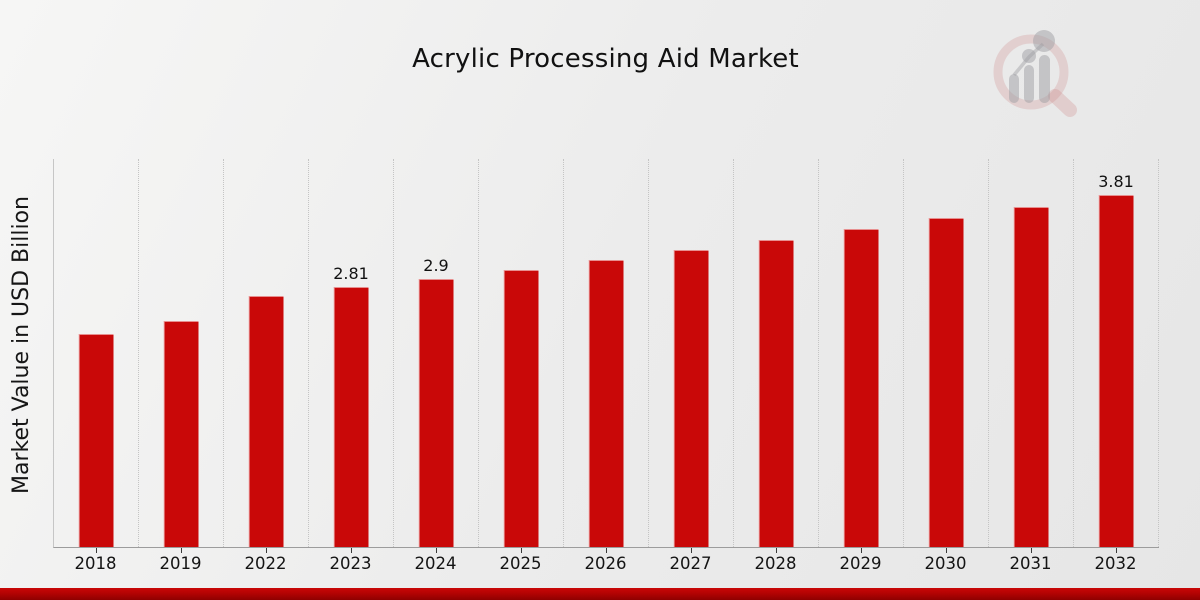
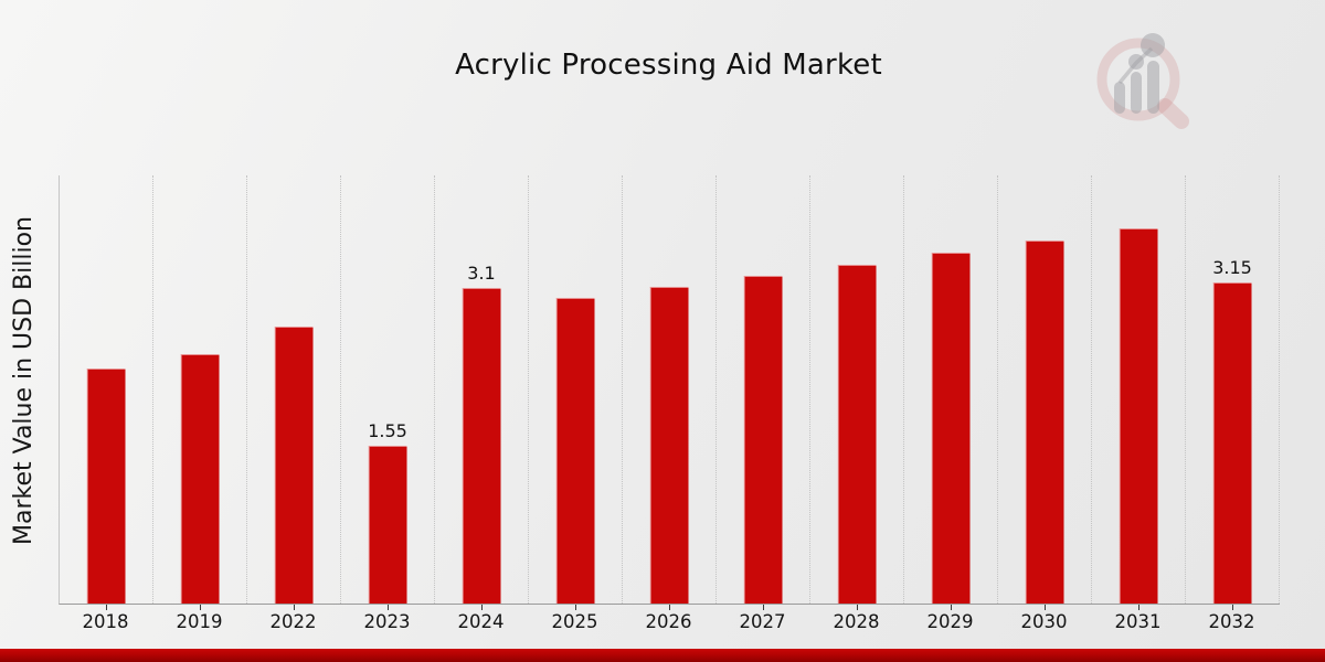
2023: 2.81 -> 1.55
2024: 2.9 -> 3.1
2032: 3.81 -> 3.15
